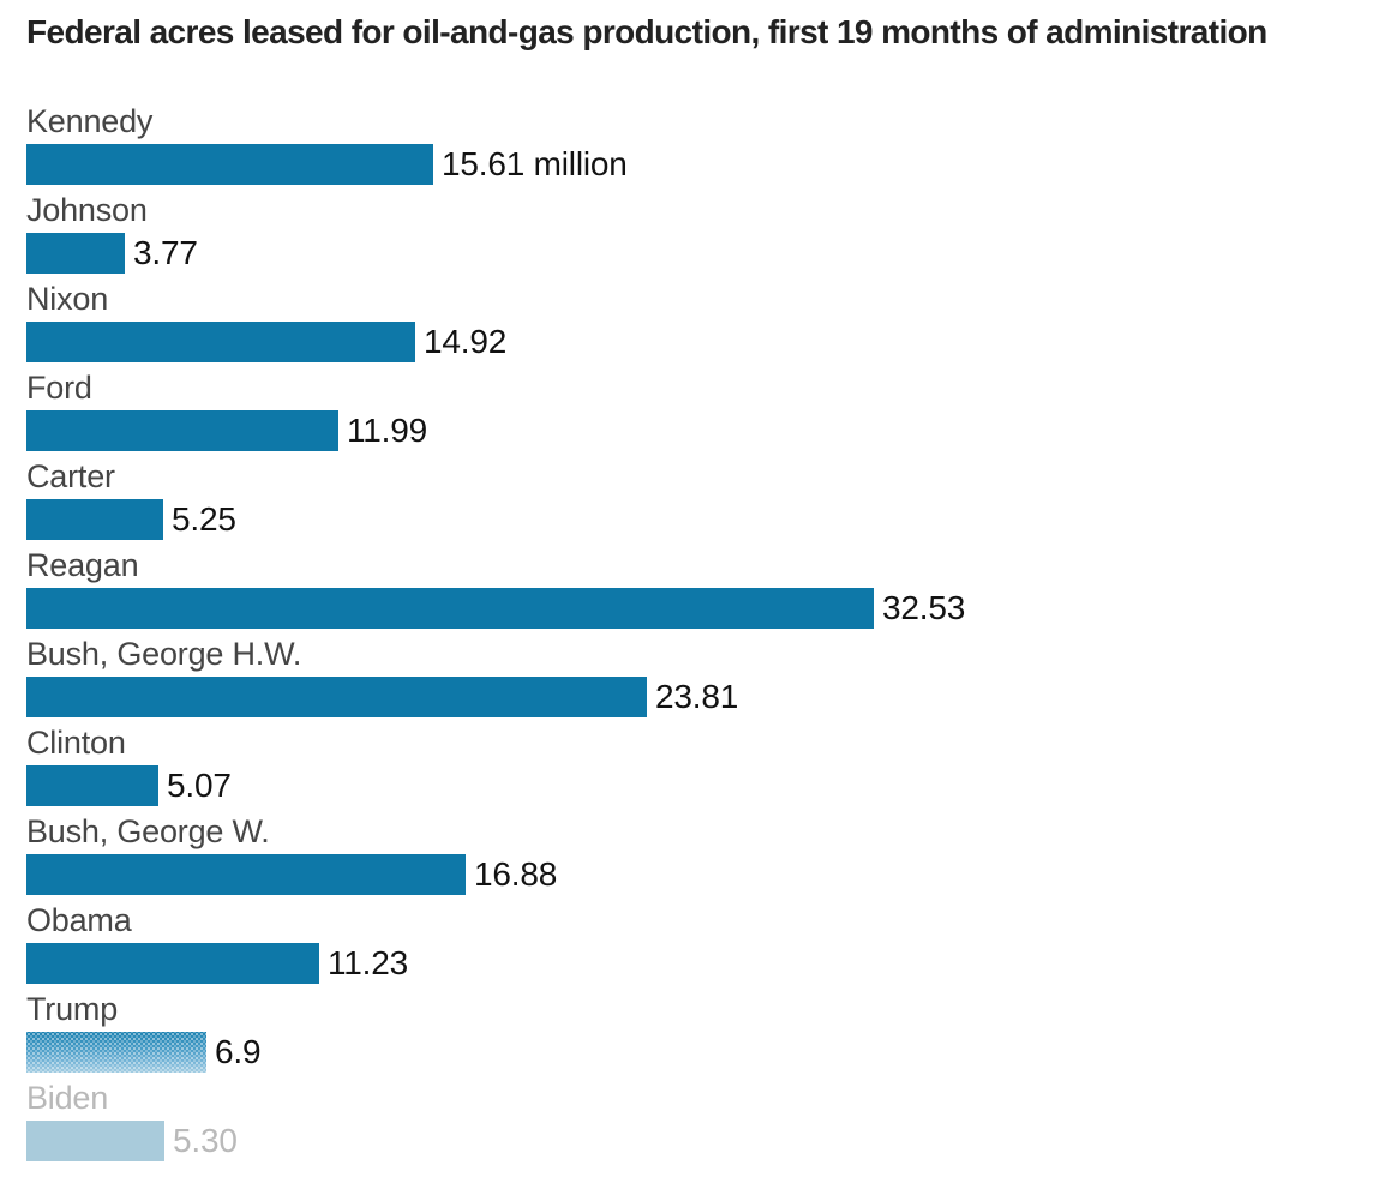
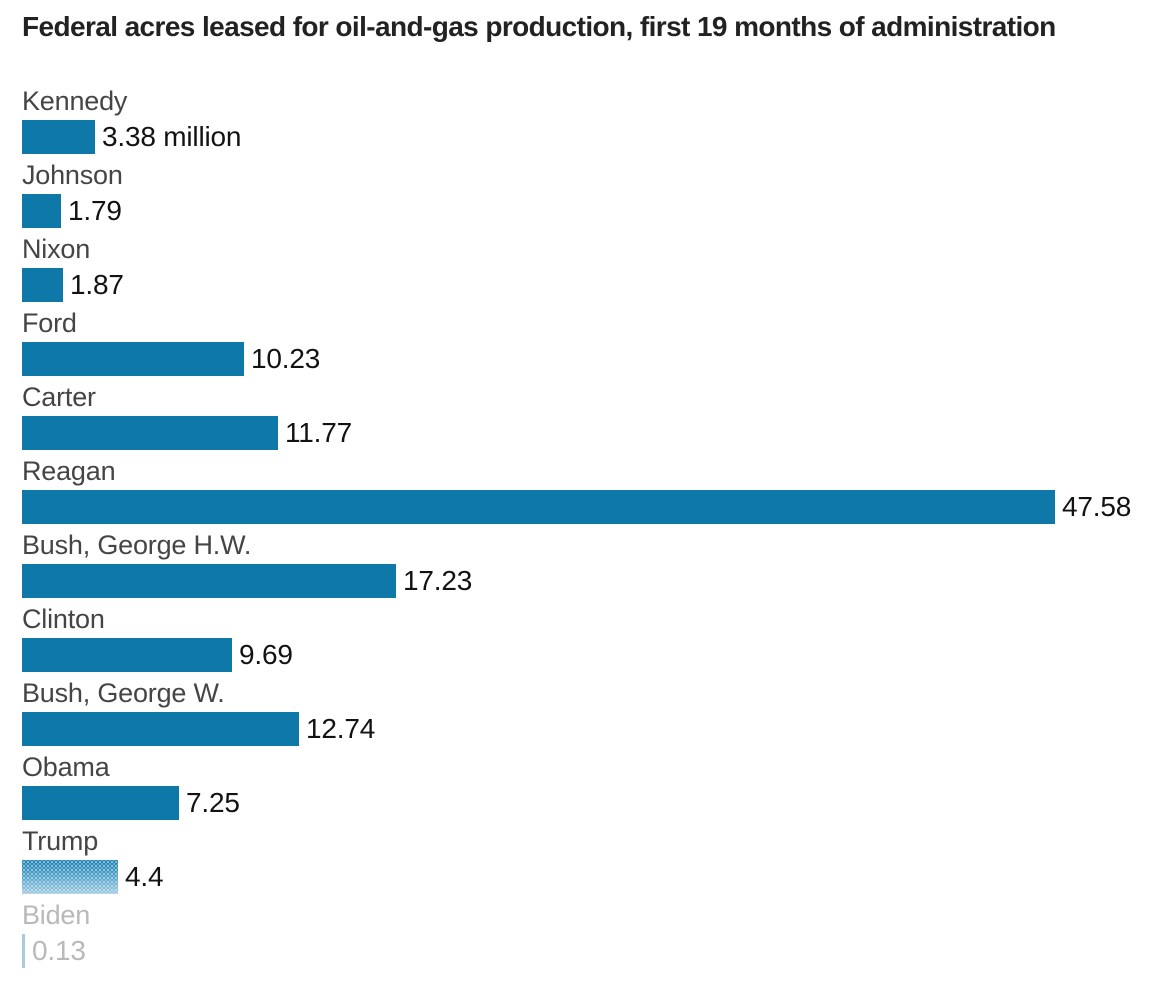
Kennedy: 15.61 -> 3.38
Johnson: 3.77 -> 1.79
Nixon: 14.92 -> 1.87
Ford: 11.99 -> 10.23
Carter: 5.25 -> 11.77
Reagan: 32.53 -> 47.58
Bush, George H.W.: 23.81 -> 17.23
Clinton: 5.07 -> 9.69
Bush, George W.: 16.88 -> 12.74
Obama: 11.23 -> 7.25
Trump: 6.9 -> 4.4
Biden: 5.30 -> 0.13
